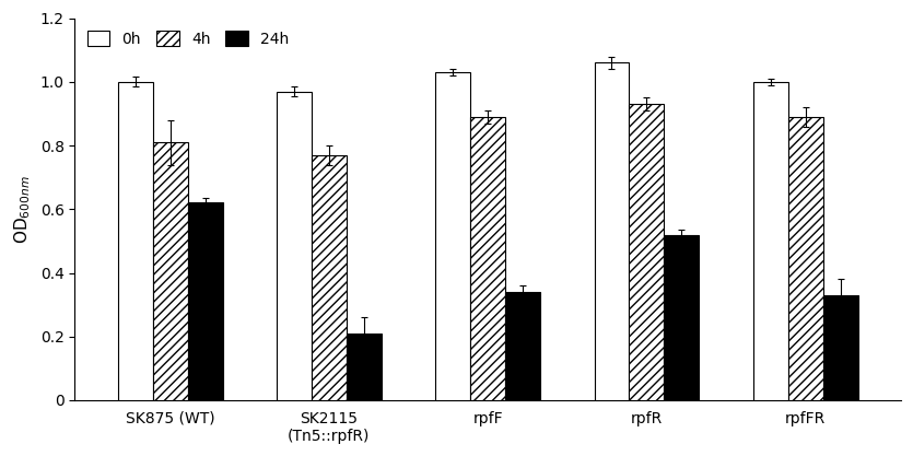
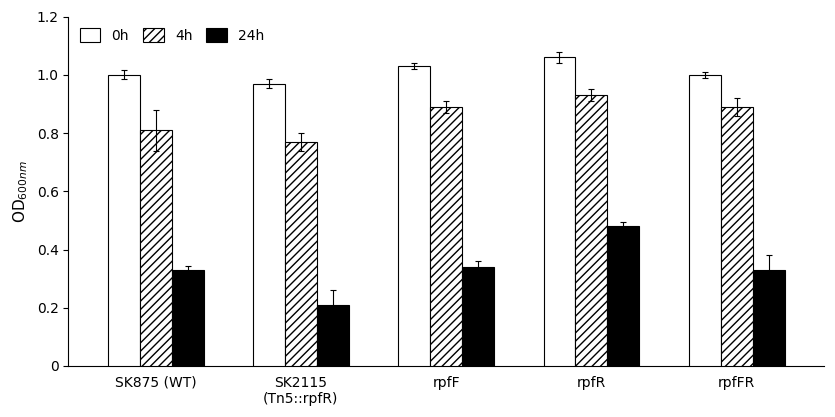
24h/SK875 (WT): 0.62 -> 0.33
24h/rpfR: 0.52 -> 0.48
